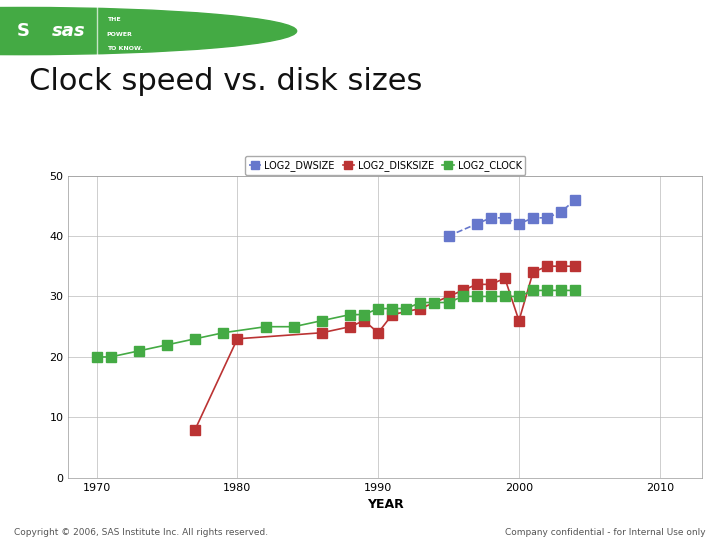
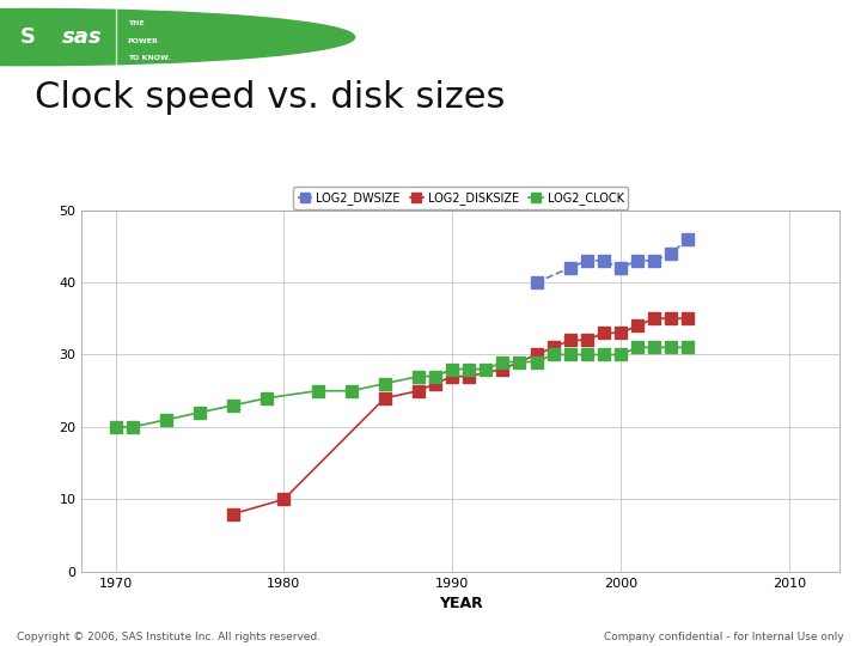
LOG2_DISKSIZE/1980: 23 -> 10
LOG2_DISKSIZE/1990: 24 -> 27
LOG2_DISKSIZE/2000: 26 -> 33
